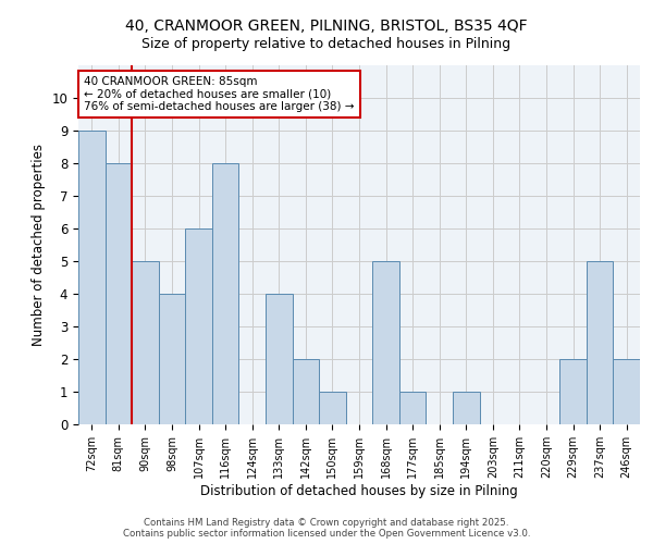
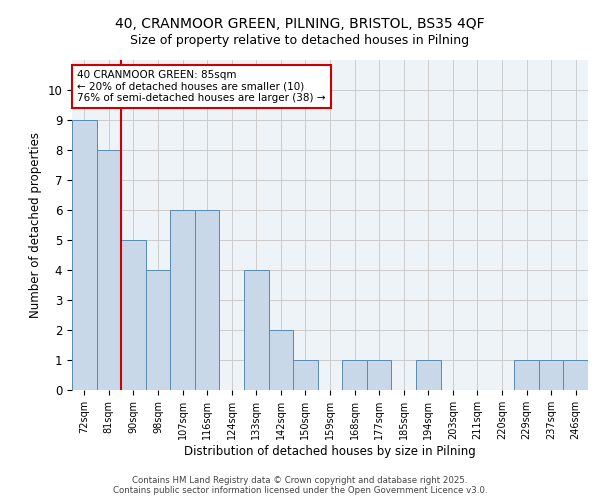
116sqm: 8 -> 6
168sqm: 5 -> 1
229sqm: 2 -> 1
237sqm: 5 -> 1
246sqm: 2 -> 1
